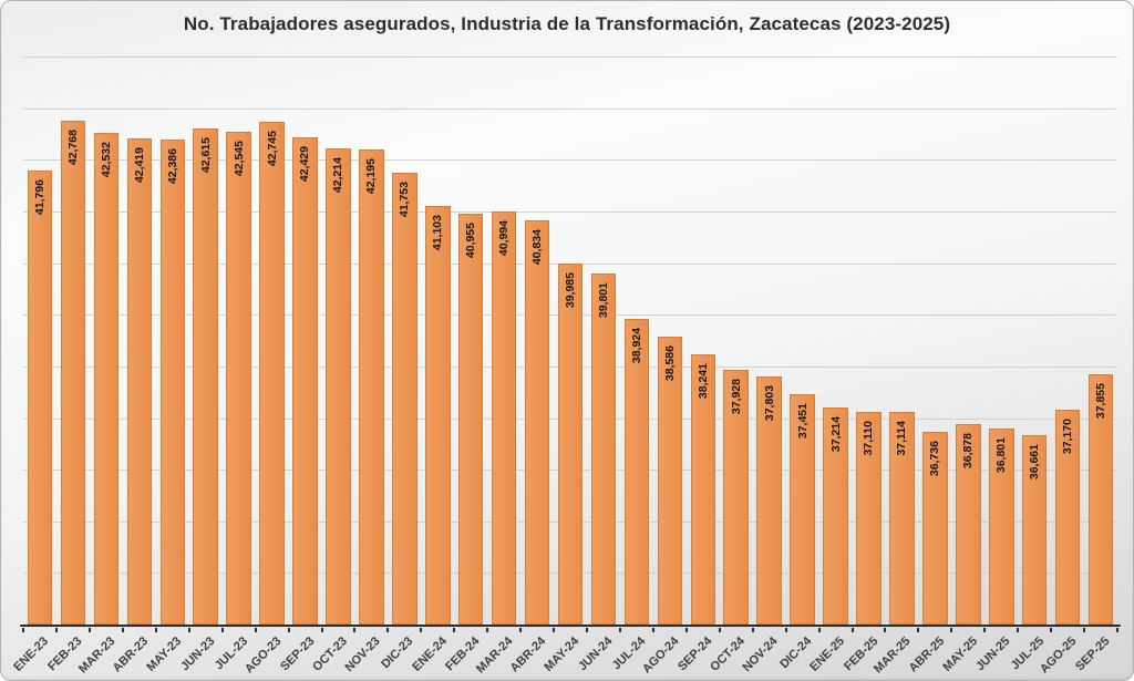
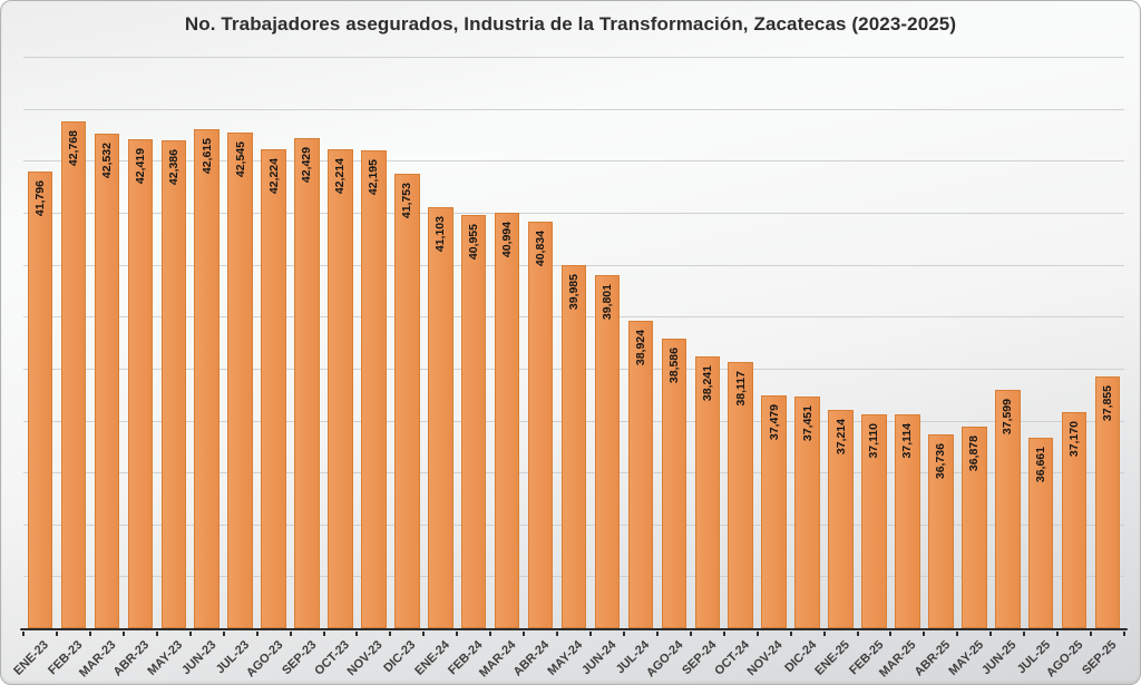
AGO-23: 42,745 -> 42,224
OCT-24: 37,928 -> 38,117
NOV-24: 37,803 -> 37,479
JUN-25: 36,801 -> 37,599
